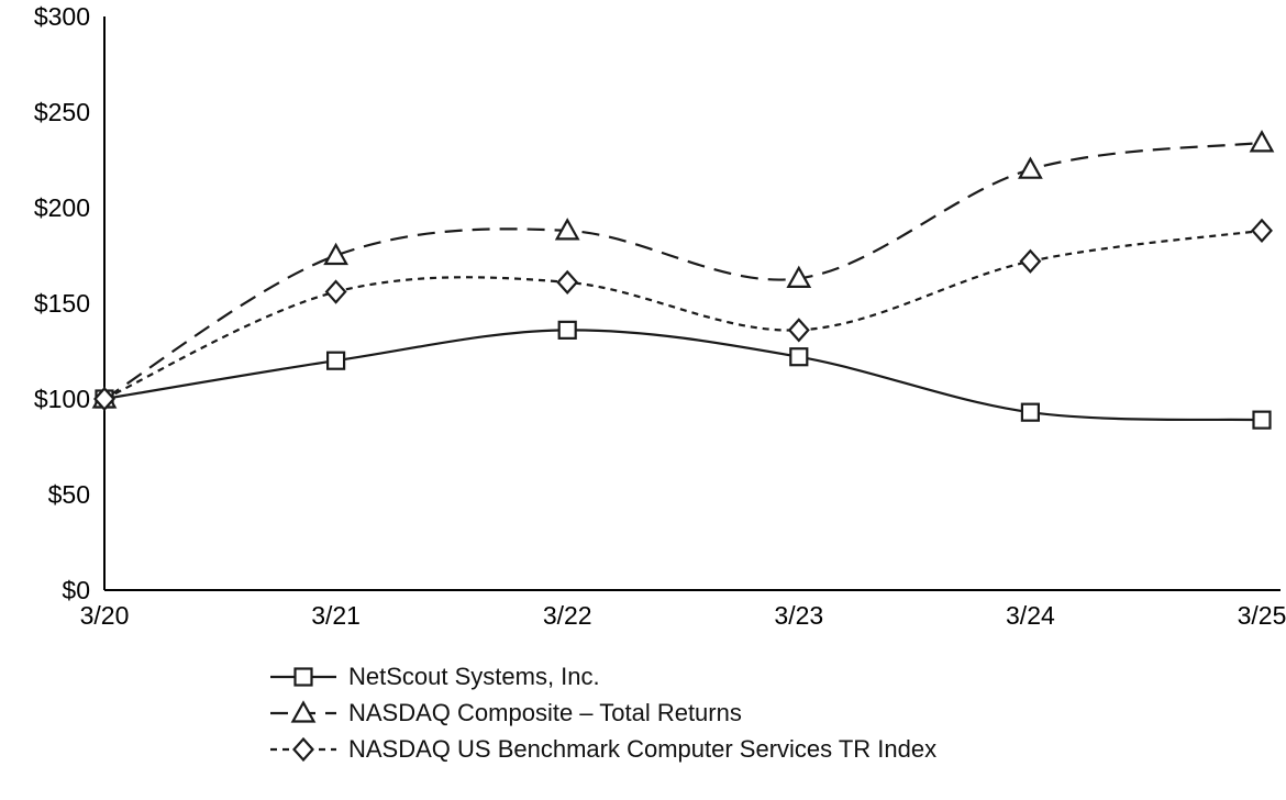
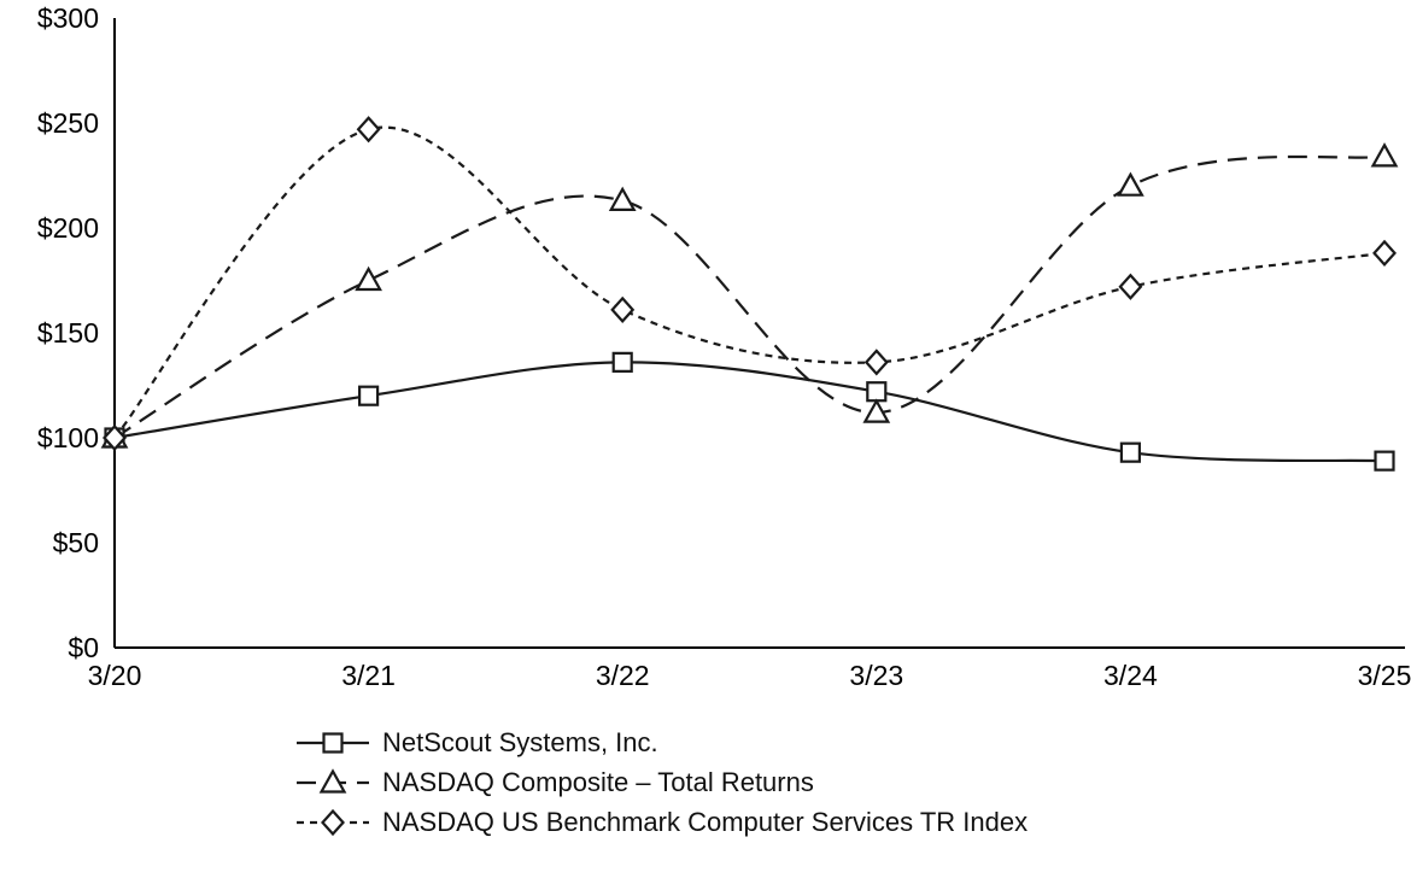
NASDAQ US Benchmark Computer Services TR Index/3/21: $156 -> $247
NASDAQ Composite – Total Returns/3/22: $188 -> $213
NASDAQ Composite – Total Returns/3/23: $163 -> $112
